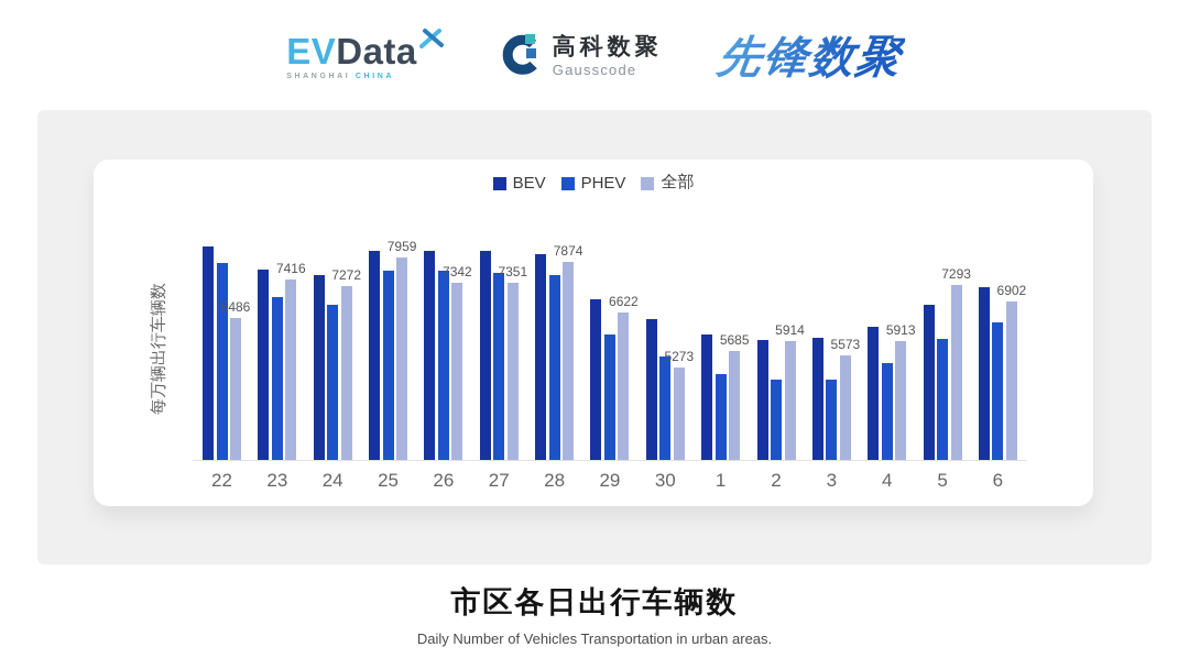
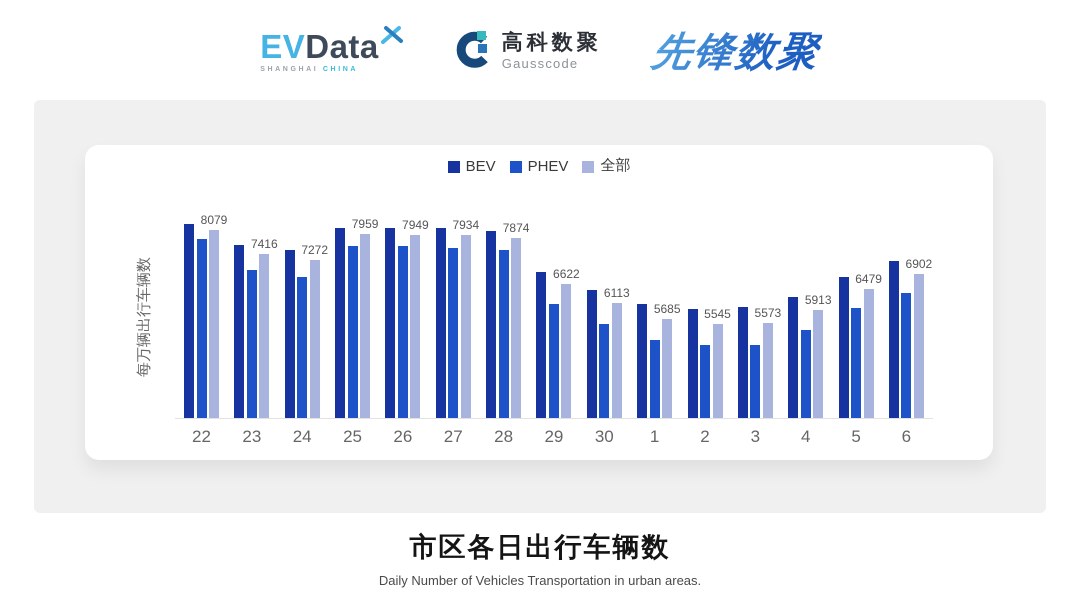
全部/22: 6486 -> 8079
全部/26: 7342 -> 7949
全部/27: 7351 -> 7934
全部/30: 5273 -> 6113
全部/2: 5914 -> 5545
全部/5: 7293 -> 6479
